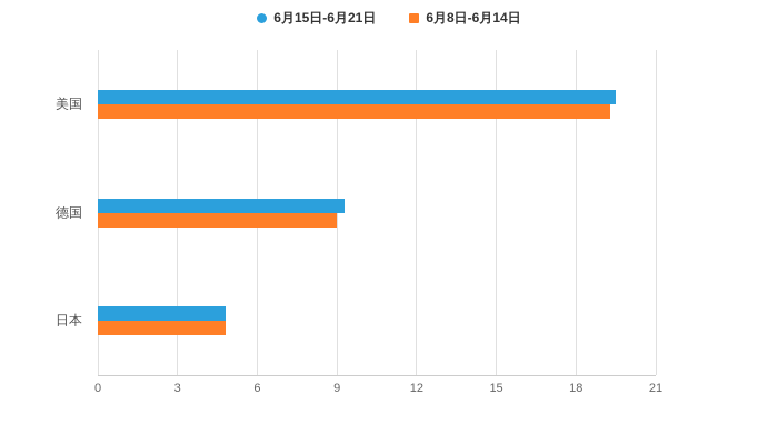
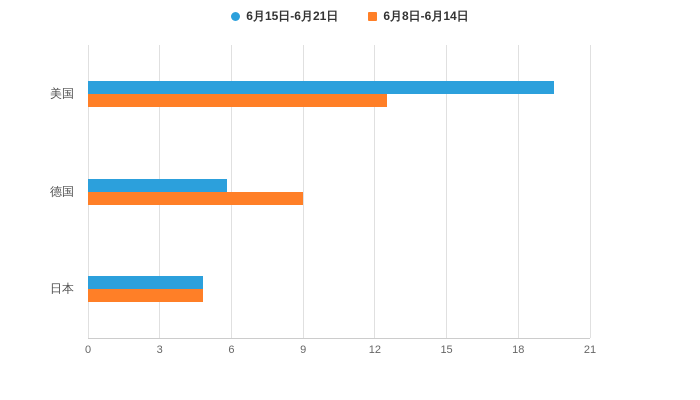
6月8日-6月14日/美国: 19.3 -> 12.5
6月15日-6月21日/德国: 9.3 -> 5.8
